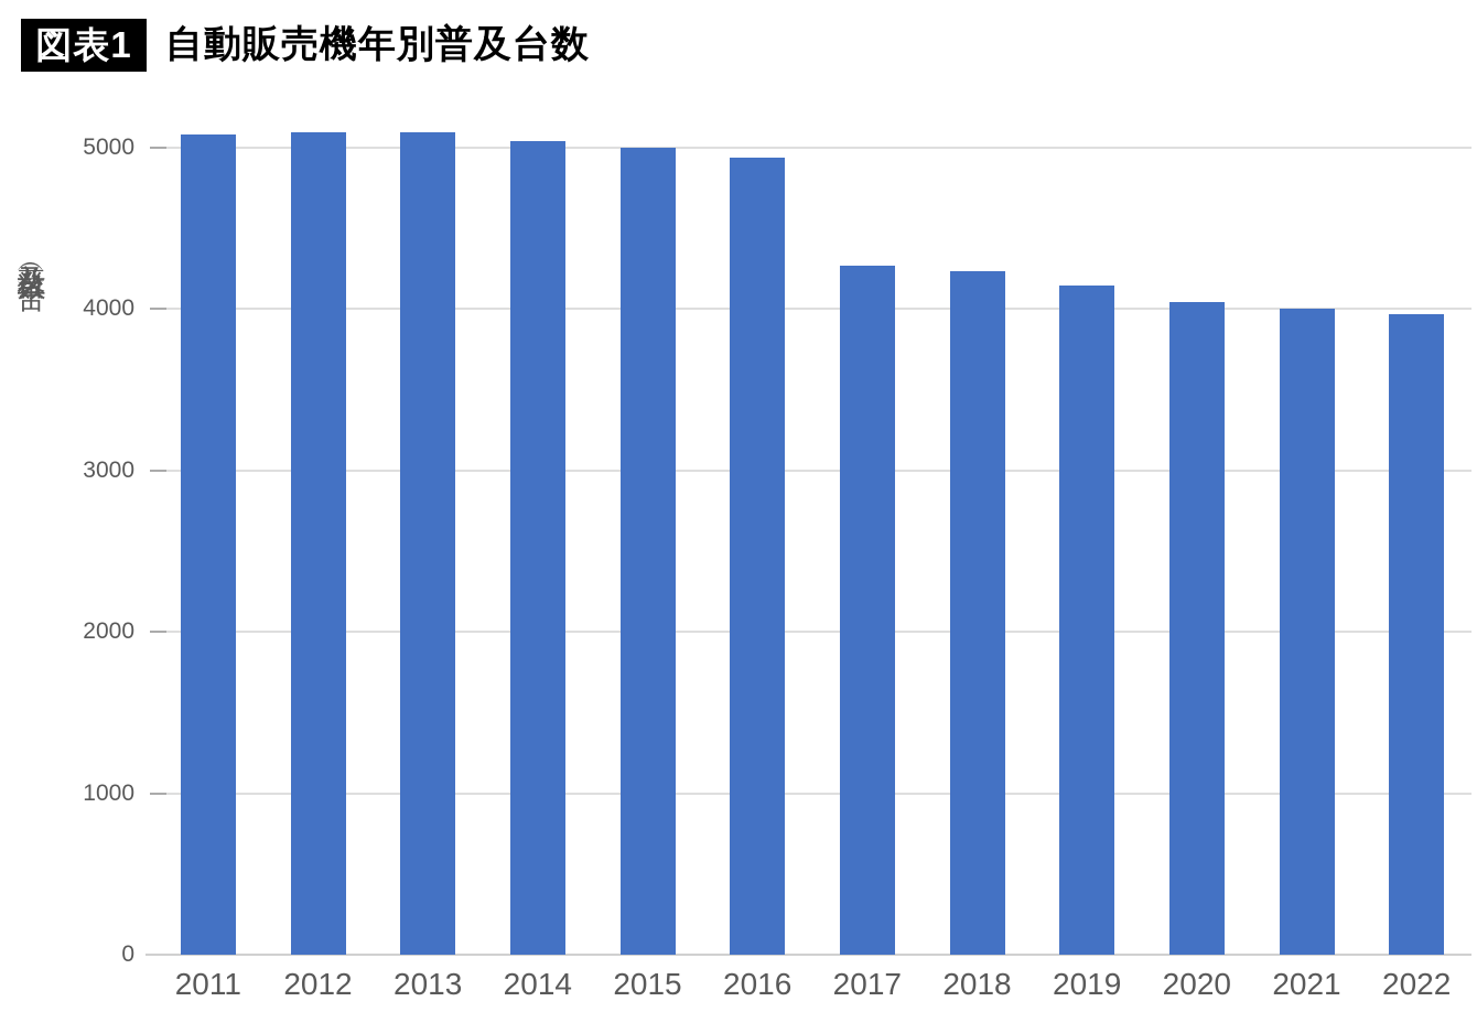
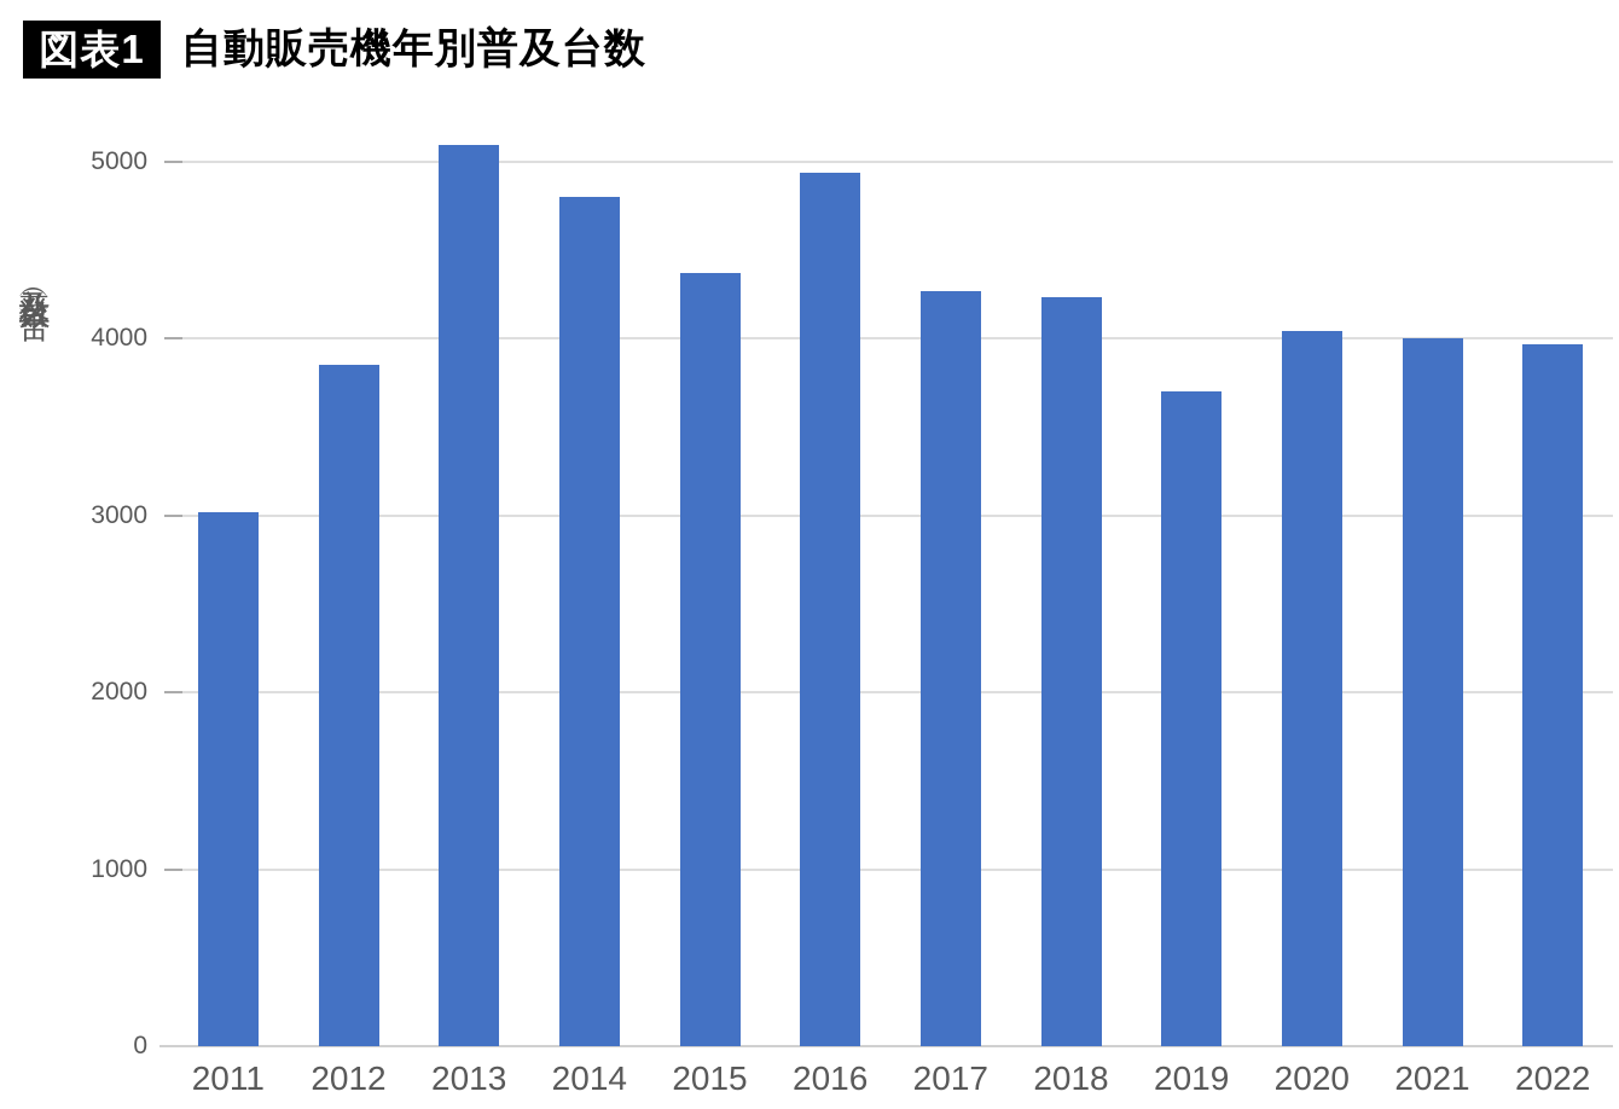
2011: 5080 -> 3020
2012: 5090 -> 3850
2014: 5040 -> 4800
2015: 5000 -> 4370
2019: 4150 -> 3700
